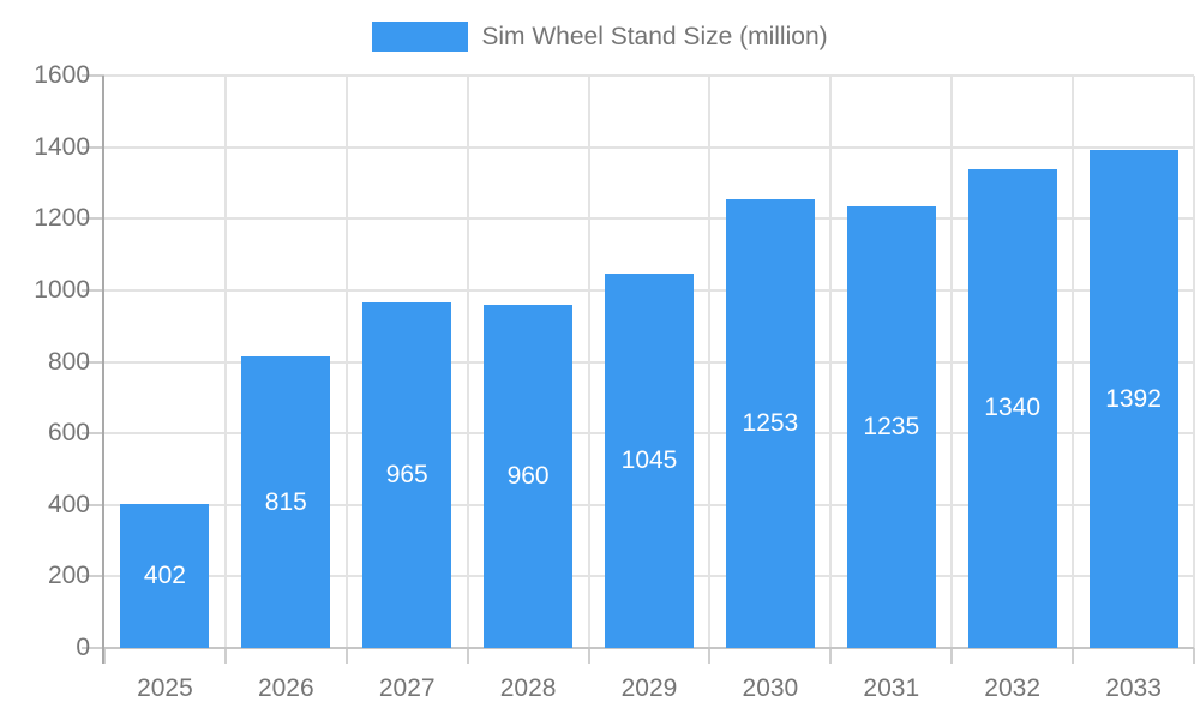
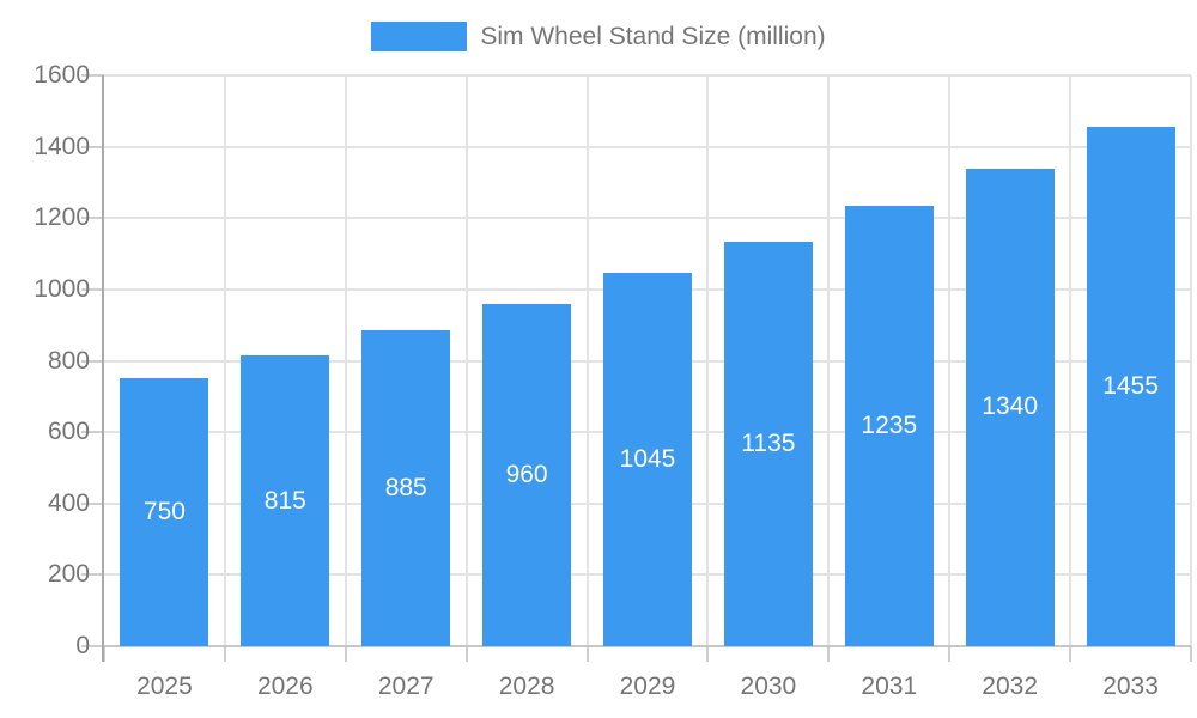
2025: 402 -> 750
2027: 965 -> 885
2030: 1253 -> 1135
2033: 1392 -> 1455
